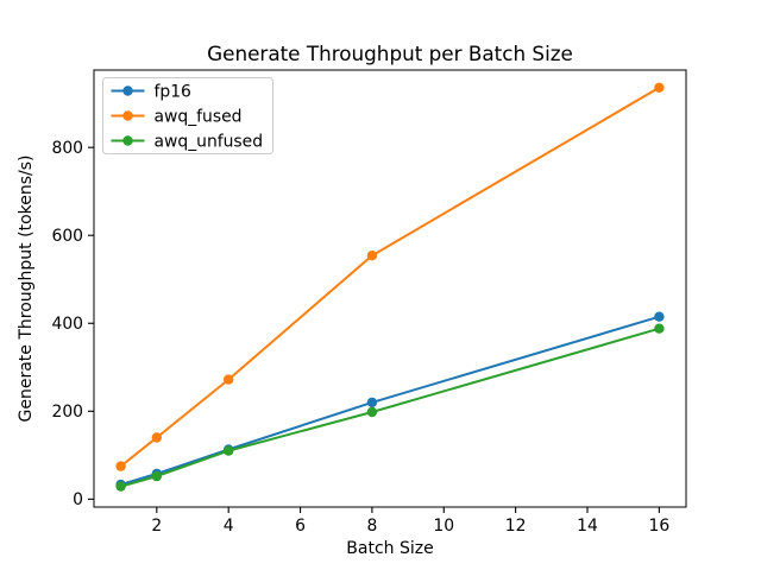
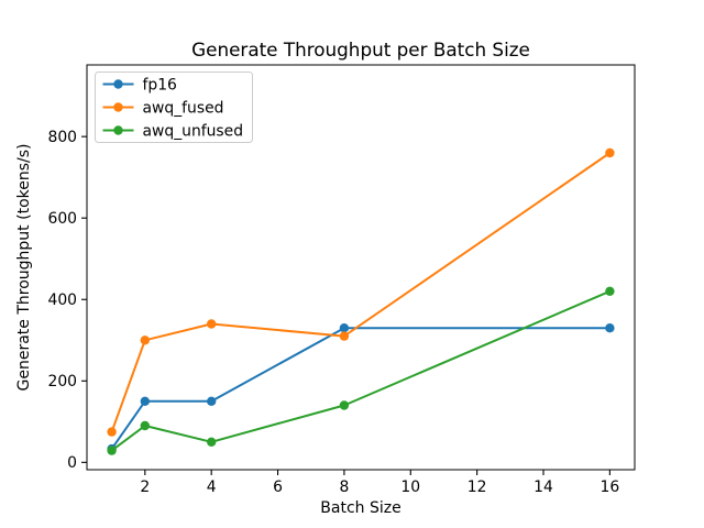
fp16/2: 60 -> 150
awq_fused/2: 140 -> 300
awq_unfused/2: 50 -> 90
fp16/4: 110 -> 150
awq_fused/4: 270 -> 340
awq_unfused/4: 110 -> 50
fp16/8: 220 -> 330
awq_fused/8: 550 -> 310
awq_unfused/8: 200 -> 140
fp16/16: 420 -> 330
awq_fused/16: 940 -> 760
awq_unfused/16: 390 -> 420
